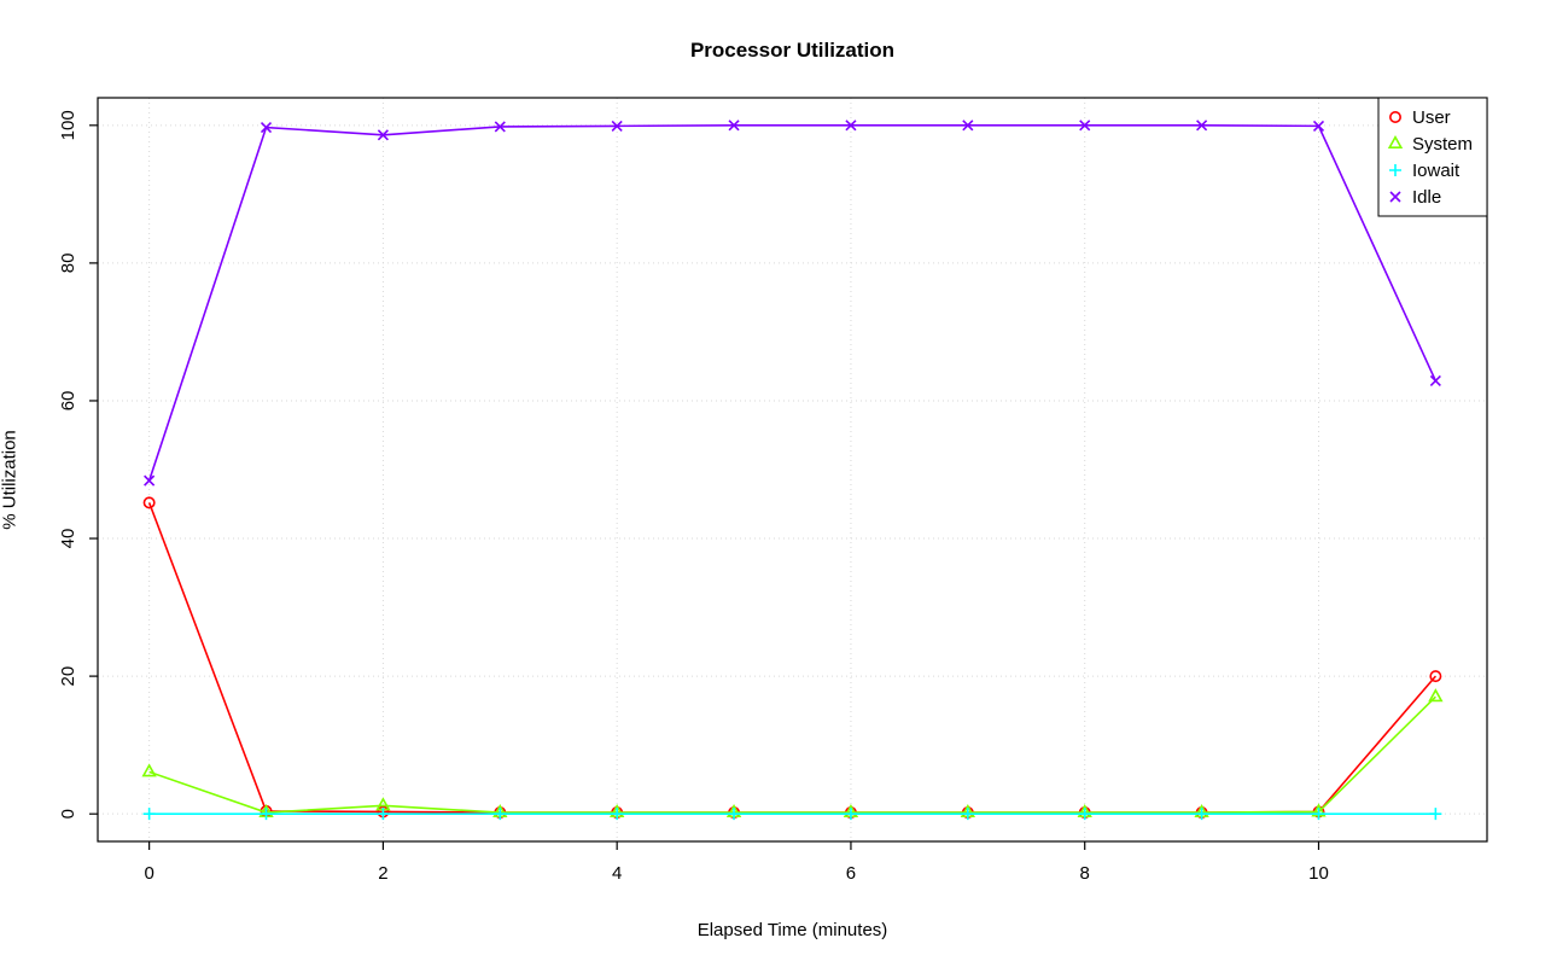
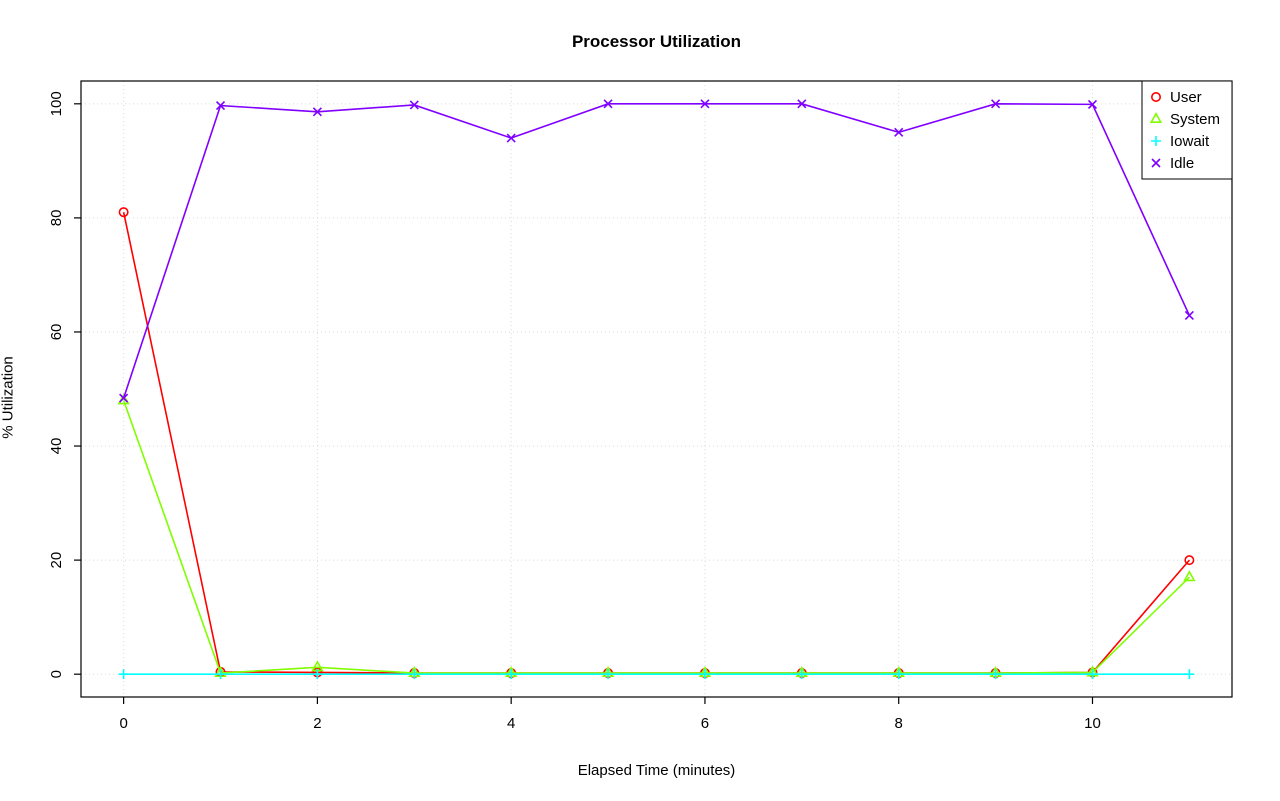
User/0: 45 -> 81
System/0: 6 -> 48
Idle/4: 100 -> 94
Idle/8: 100 -> 95
